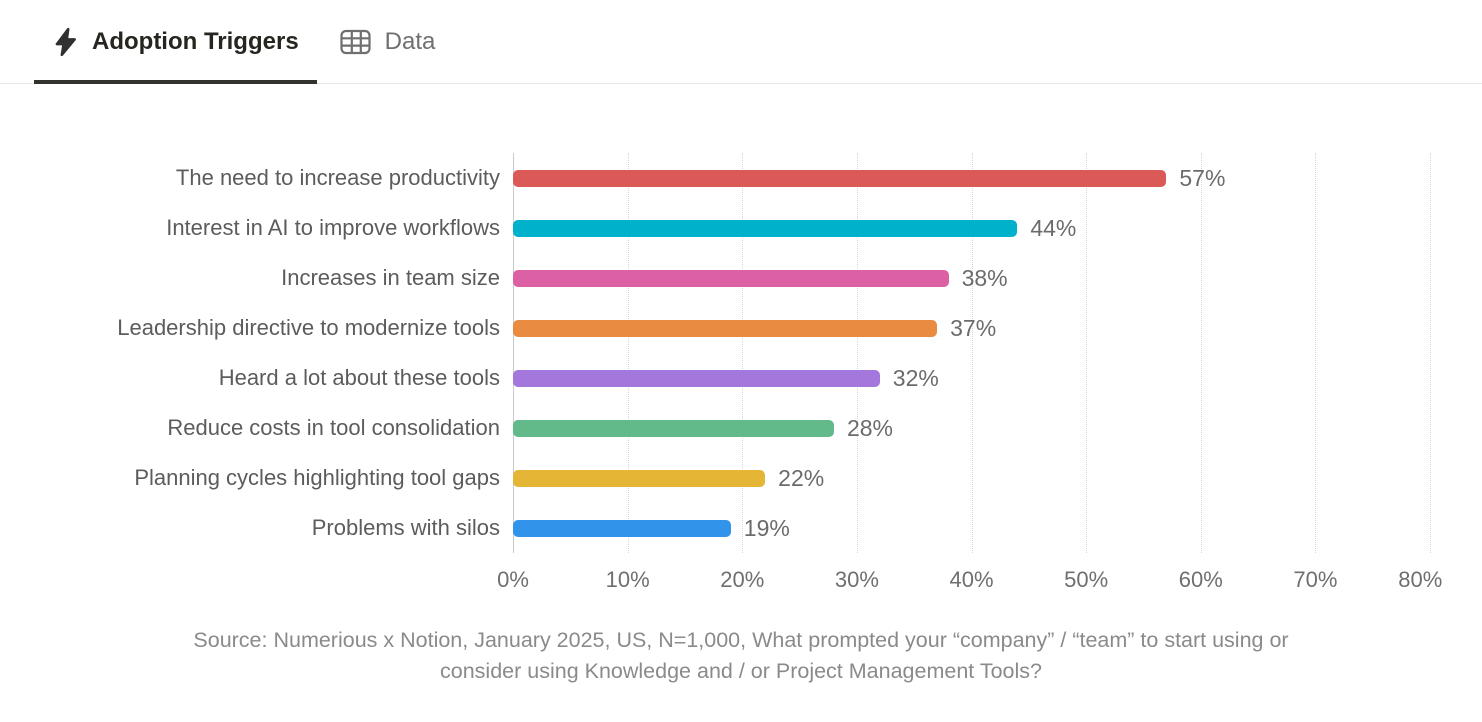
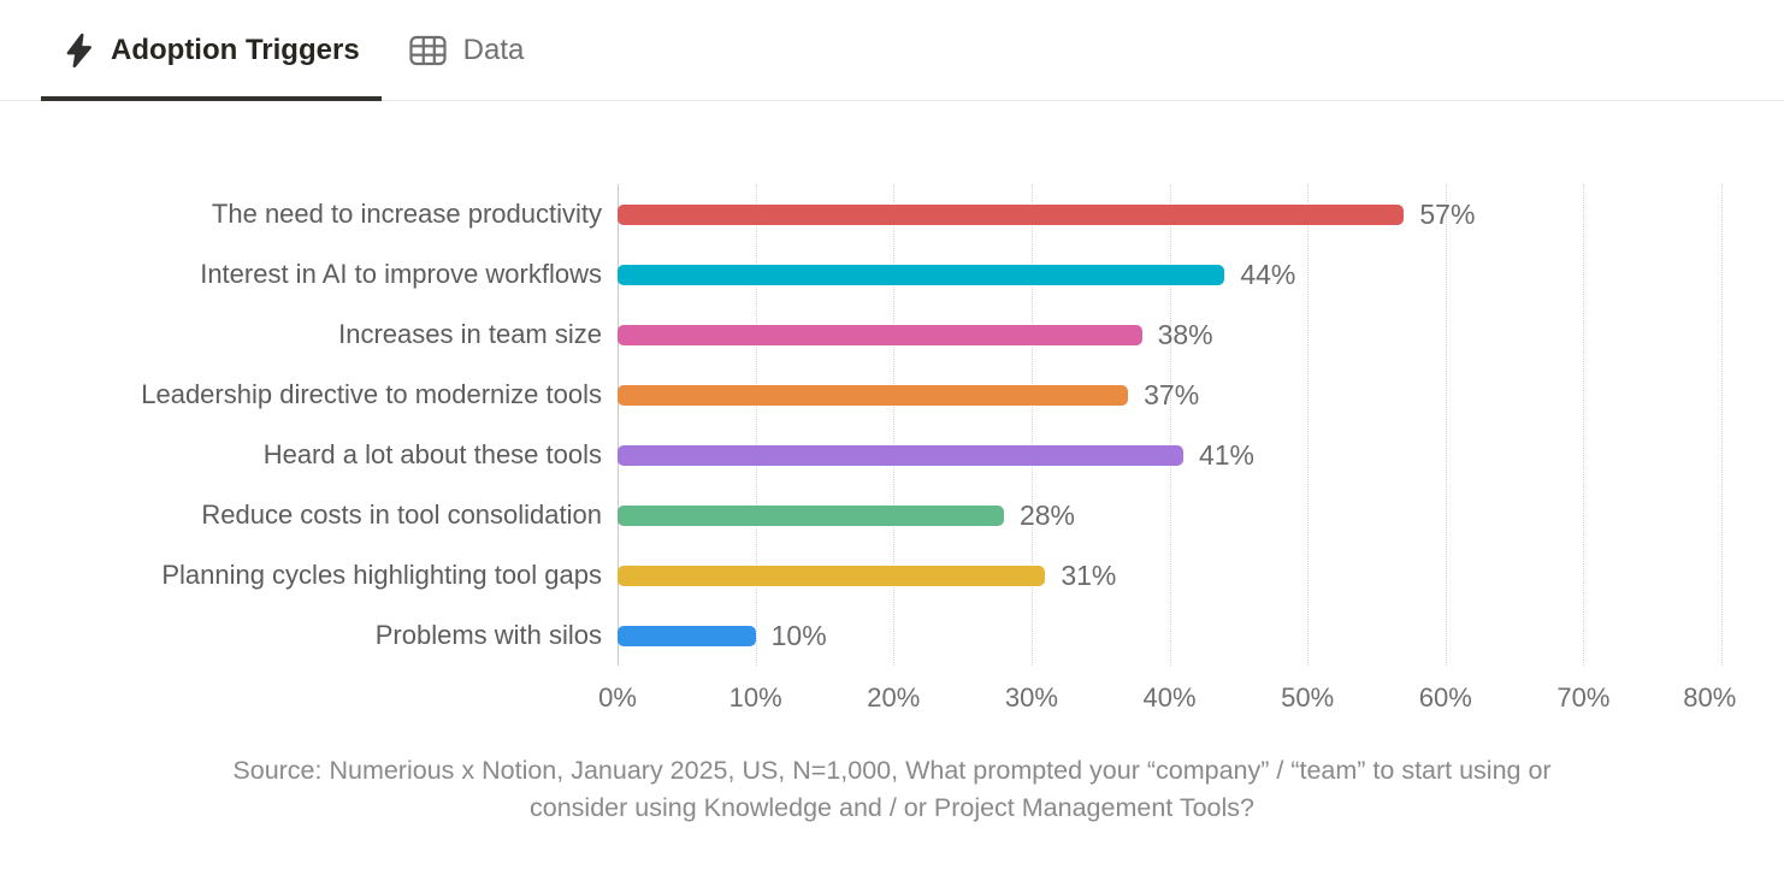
Heard a lot about these tools: 32% -> 41%
Planning cycles highlighting tool gaps: 22% -> 31%
Problems with silos: 19% -> 10%
